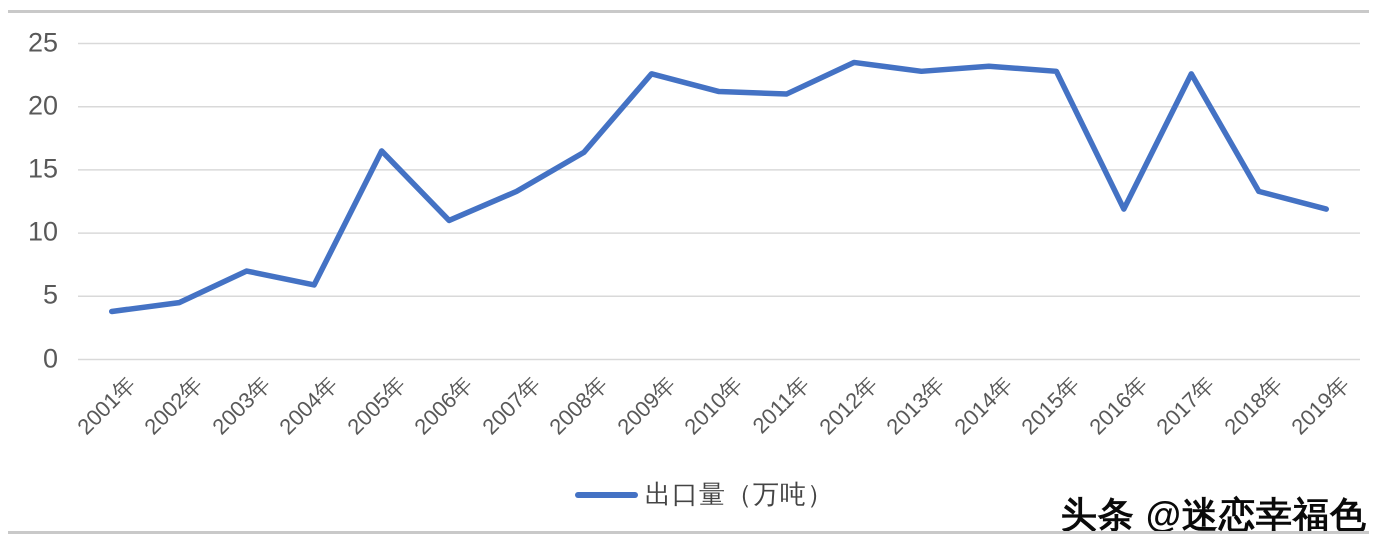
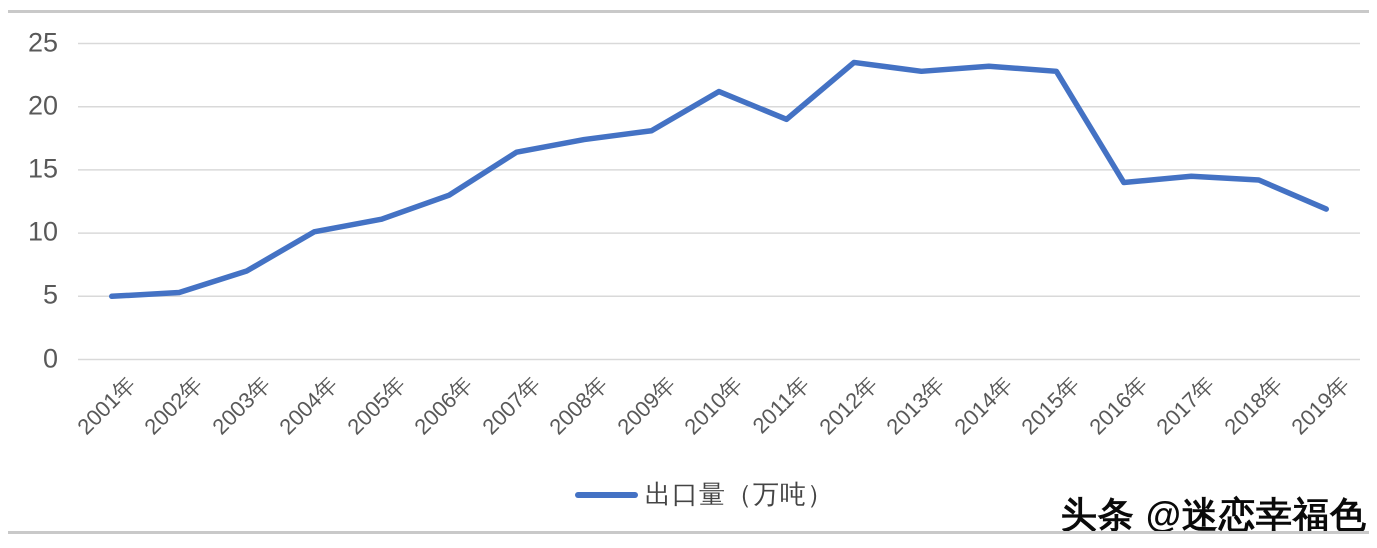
2001年: 3.8 -> 5.0
2002年: 4.5 -> 5.3
2004年: 5.9 -> 10.1
2005年: 16.5 -> 11.1
2006年: 11.0 -> 13.0
2007年: 13.3 -> 16.4
2008年: 16.4 -> 17.4
2009年: 22.6 -> 18.1
2011年: 21.0 -> 19.0
2016年: 11.9 -> 14.0
2017年: 22.6 -> 14.5
2018年: 13.3 -> 14.2
